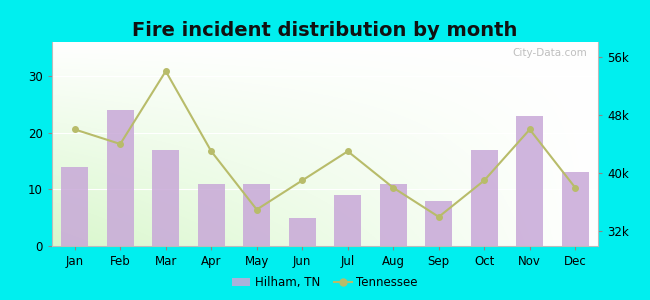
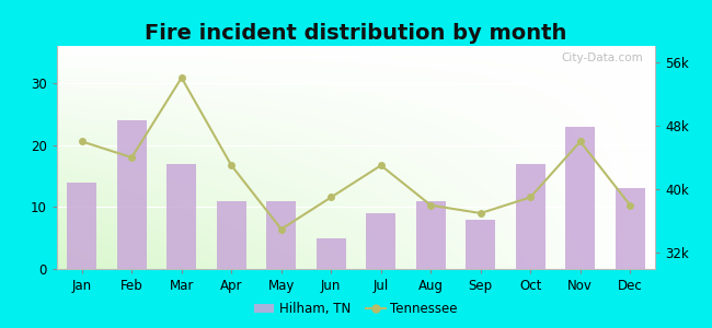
Tennessee/Sep: 34k -> 37k
